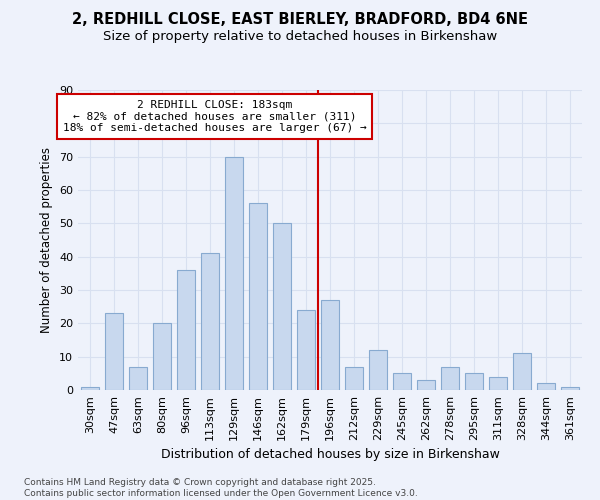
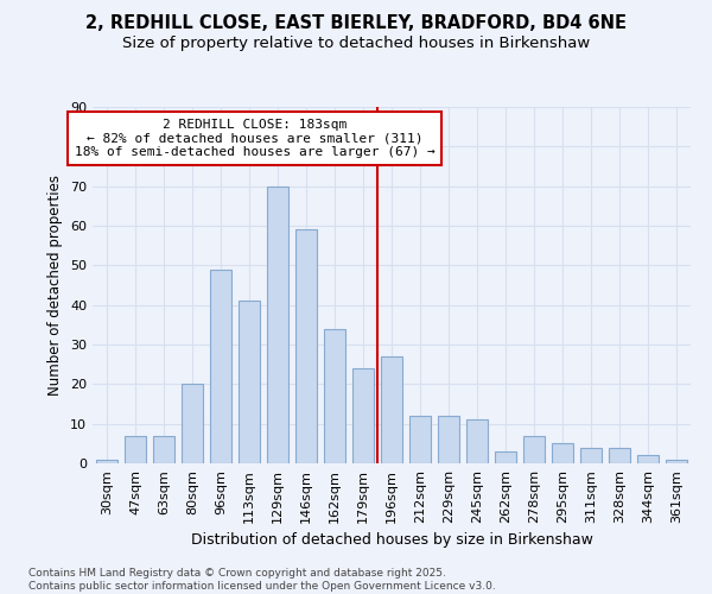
47sqm: 23 -> 7
96sqm: 36 -> 49
146sqm: 56 -> 59
162sqm: 50 -> 34
212sqm: 7 -> 12
245sqm: 5 -> 11
328sqm: 11 -> 4
